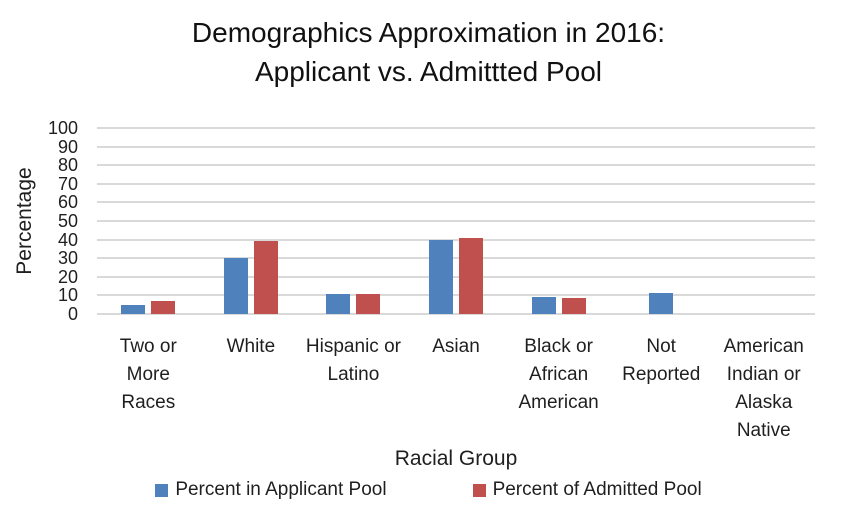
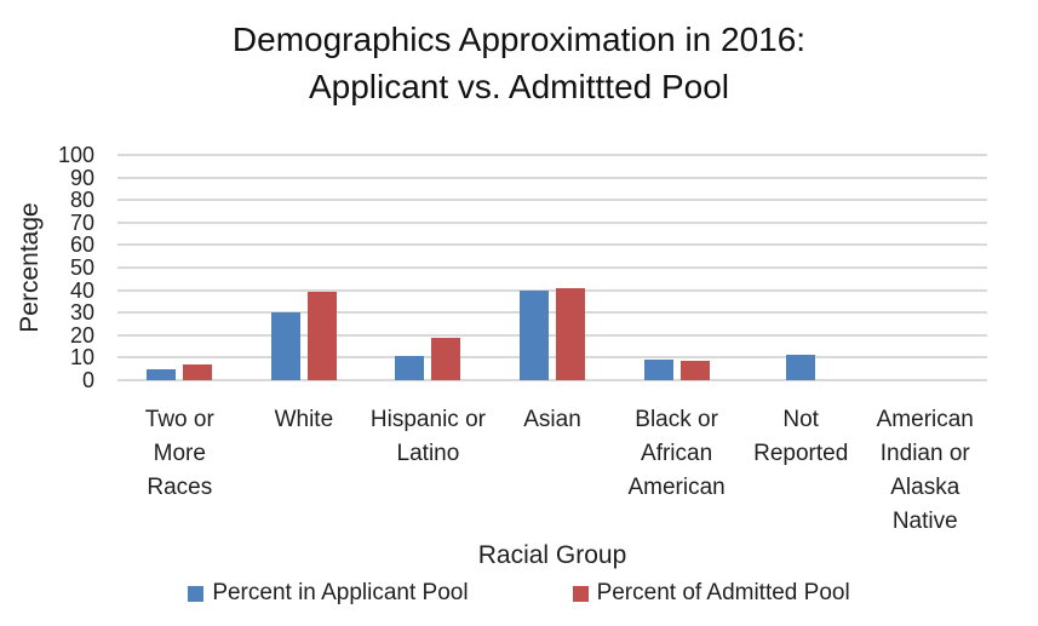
Percent of Admitted Pool/Hispanic or Latino: 11 -> 19
